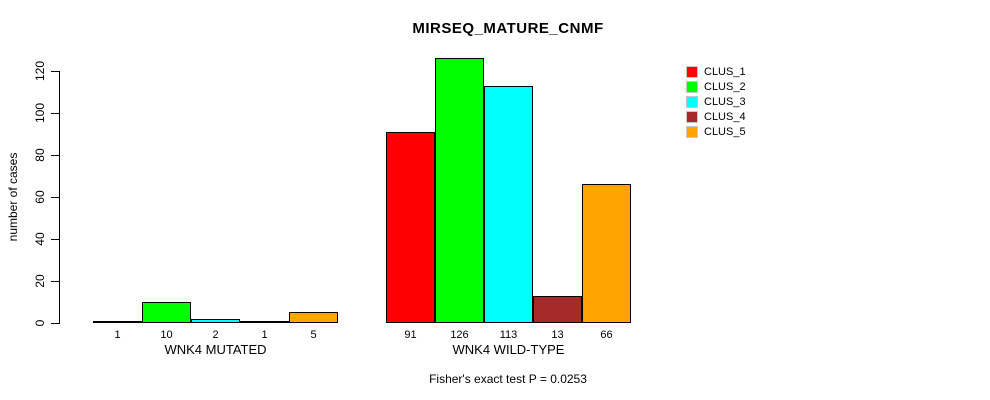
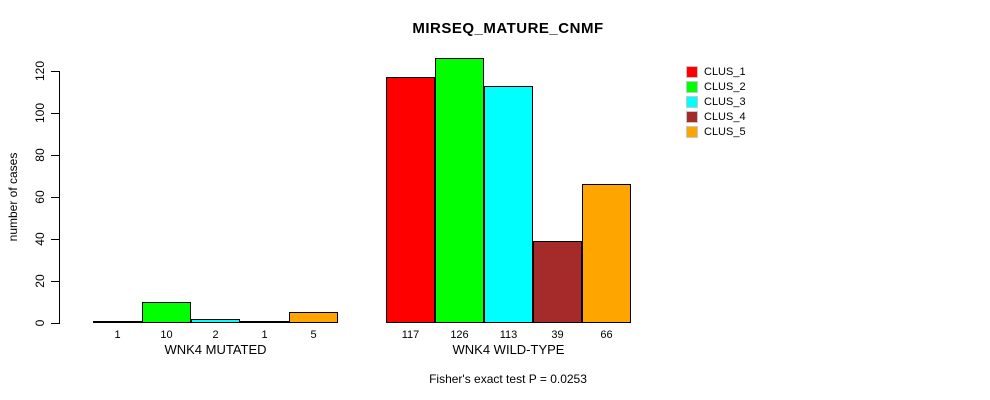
CLUS_1/WNK4 WILD-TYPE: 91 -> 117
CLUS_4/WNK4 WILD-TYPE: 13 -> 39
